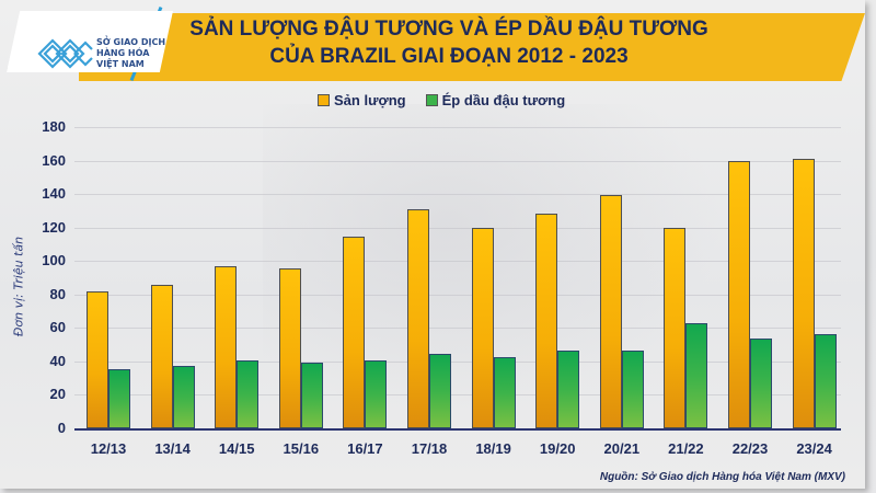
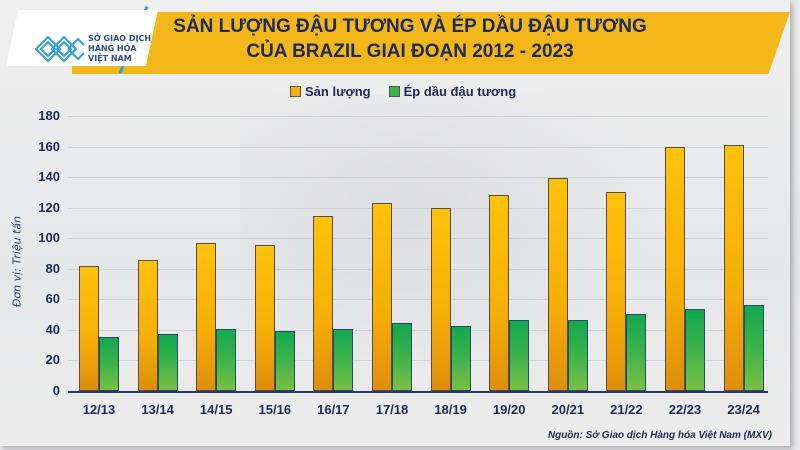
Sản lượng/17/18: 131 -> 123
Sản lượng/21/22: 120 -> 130
Ép dầu đậu tương/21/22: 63 -> 50
